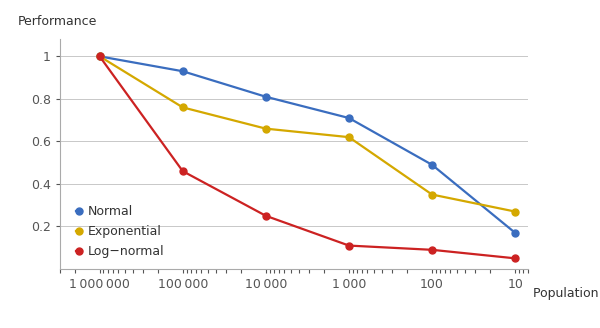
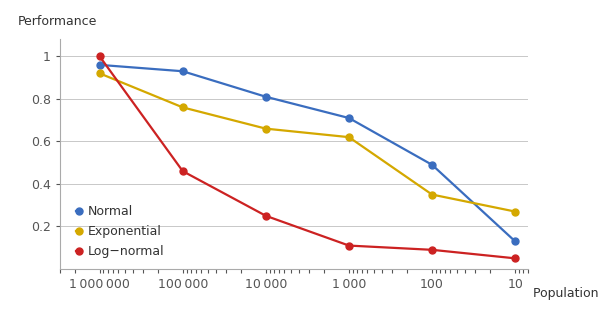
Normal/1 000 000: 1.00 -> 0.96
Exponential/1 000 000: 1.00 -> 0.92
Normal/10: 0.17 -> 0.13
